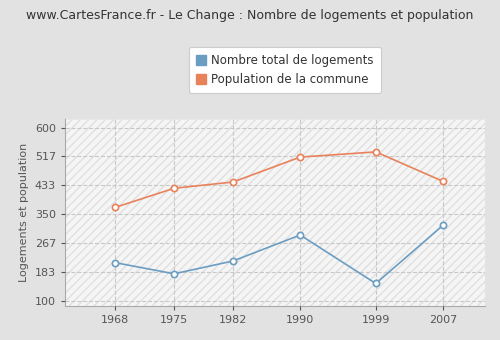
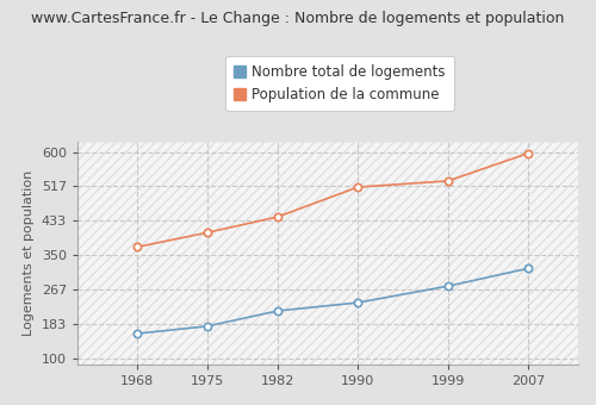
Nombre total de logements/1968: 210 -> 160
Population de la commune/1975: 425 -> 405
Nombre total de logements/1990: 290 -> 235
Nombre total de logements/1999: 150 -> 275
Population de la commune/2007: 445 -> 597
